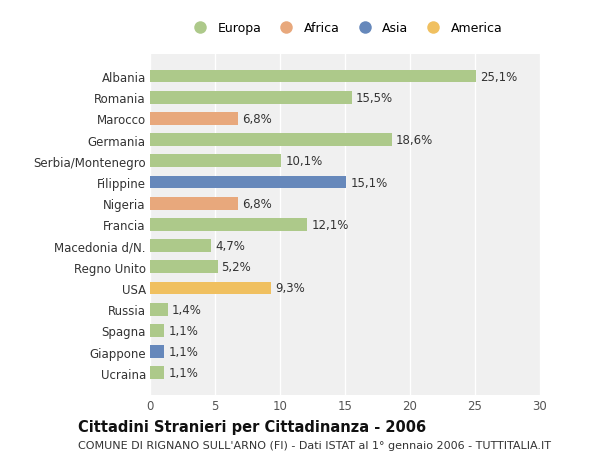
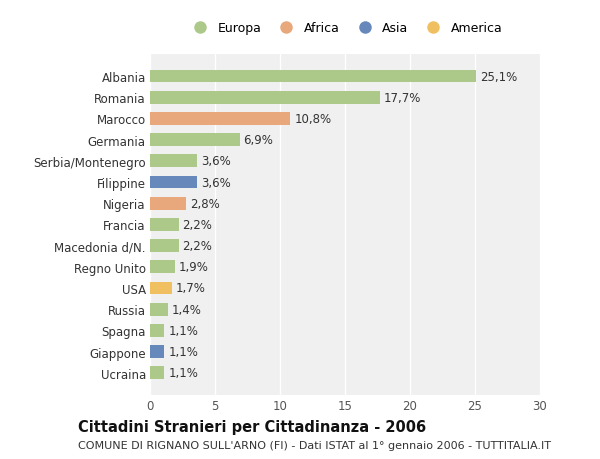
Romania: 15,5% -> 17,7%
Marocco: 6,8% -> 10,8%
Germania: 18,6% -> 6,9%
Serbia/Montenegro: 10,1% -> 3,6%
Filippine: 15,1% -> 3,6%
Nigeria: 6,8% -> 2,8%
Francia: 12,1% -> 2,2%
Macedonia d/N.: 4,7% -> 2,2%
Regno Unito: 5,2% -> 1,9%
USA: 9,3% -> 1,7%
